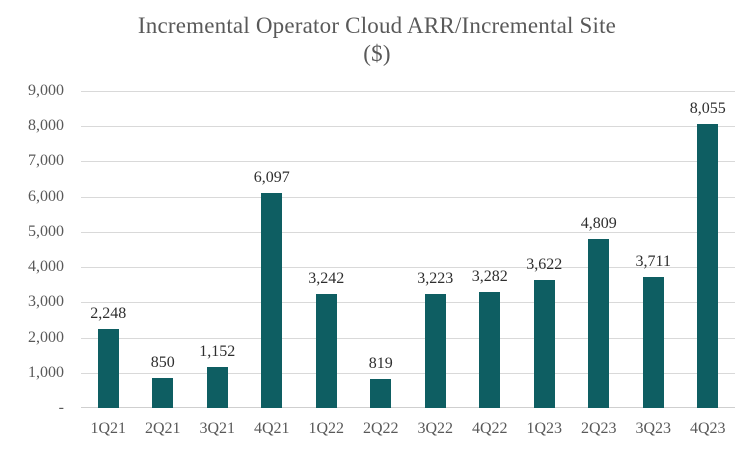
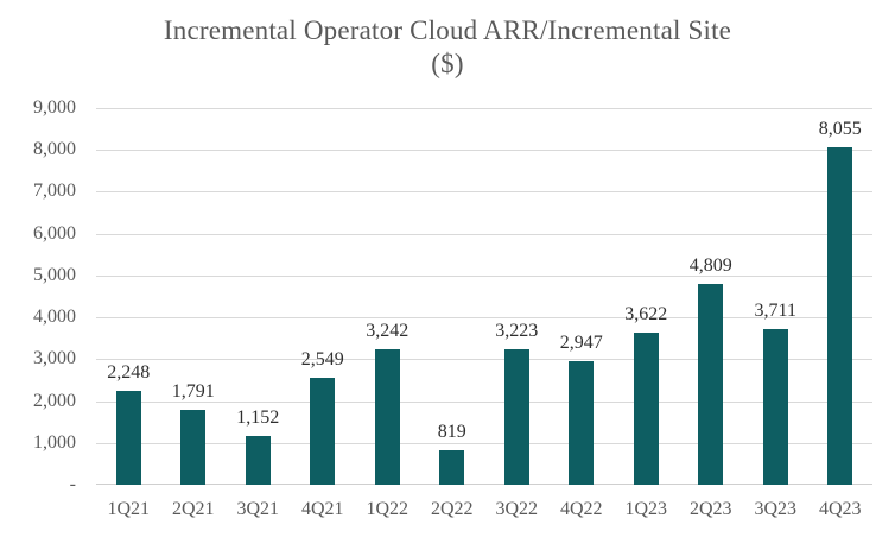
2Q21: 850 -> 1,791
4Q21: 6,097 -> 2,549
4Q22: 3,282 -> 2,947
